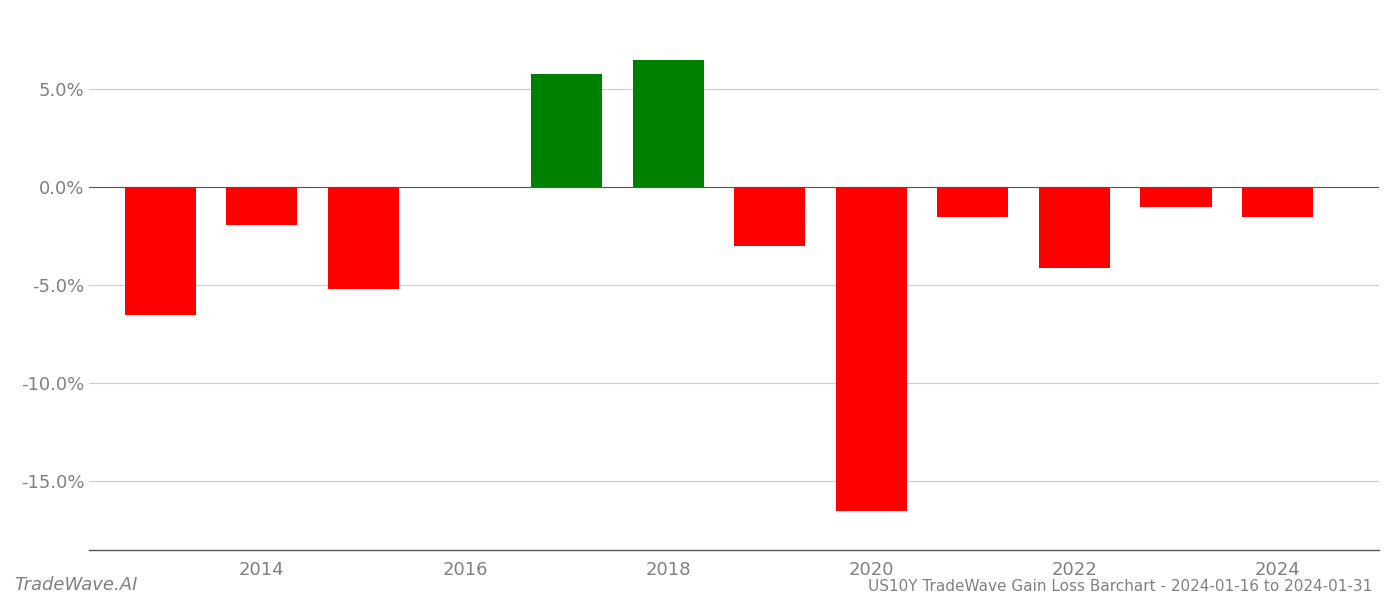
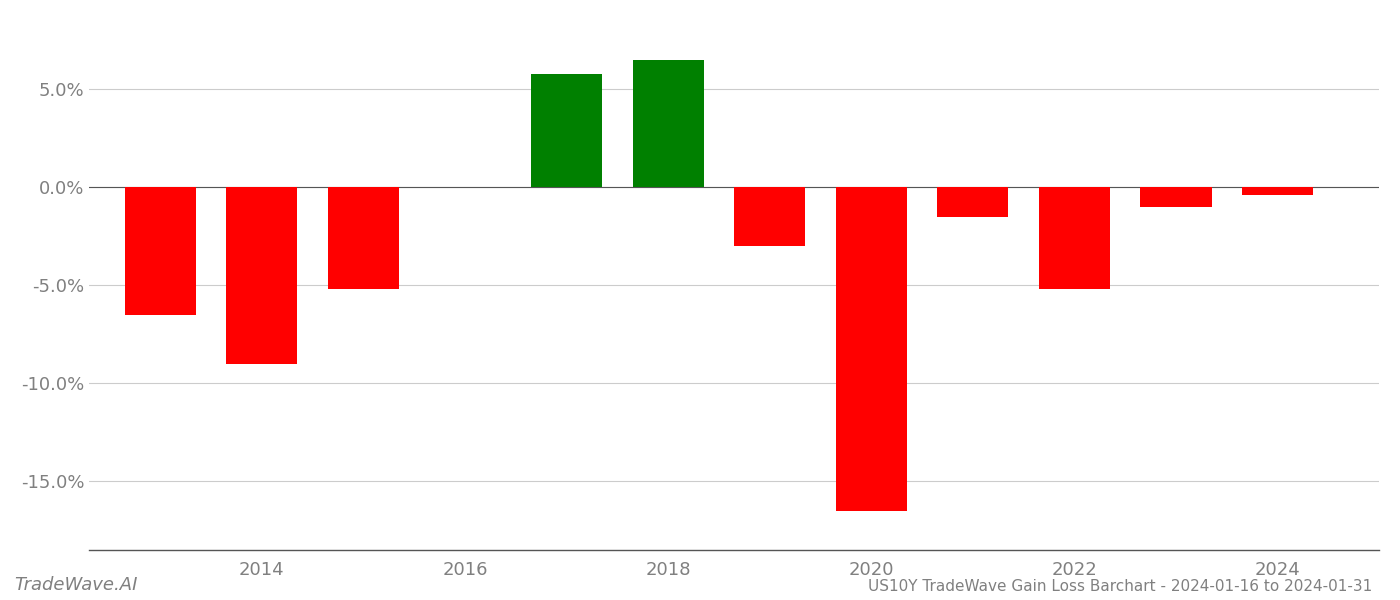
2014: -1.9% -> -9.0%
2022: -4.1% -> -5.2%
2024: -1.5% -> -0.4%
